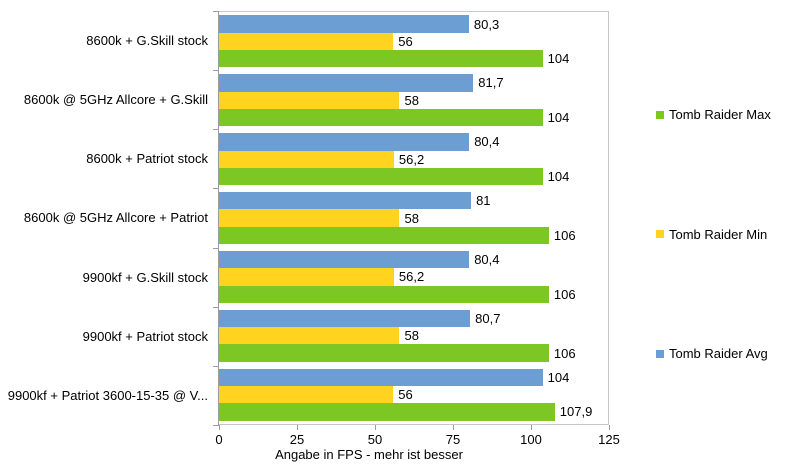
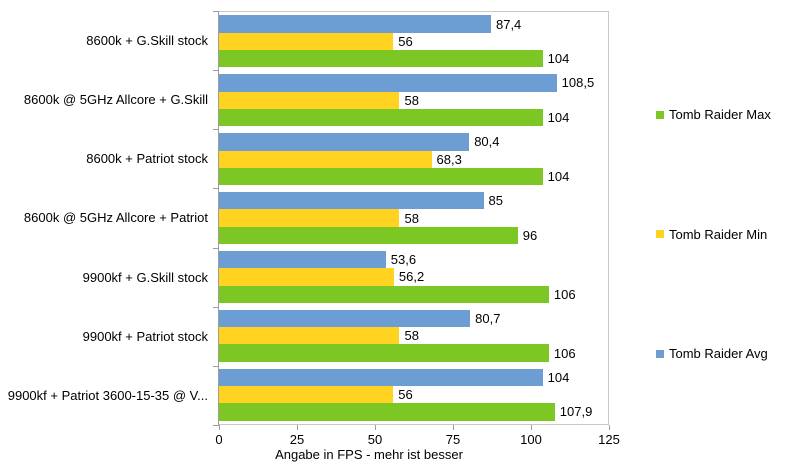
Tomb Raider Avg/8600k + G.Skill stock: 80,3 -> 87,4
Tomb Raider Avg/8600k @ 5GHz Allcore + G.Skill: 81,7 -> 108,5
Tomb Raider Min/8600k + Patriot stock: 56,2 -> 68,3
Tomb Raider Avg/8600k @ 5GHz Allcore + Patriot: 81 -> 85
Tomb Raider Max/8600k @ 5GHz Allcore + Patriot: 106 -> 96
Tomb Raider Avg/9900kf + G.Skill stock: 80,4 -> 53,6
